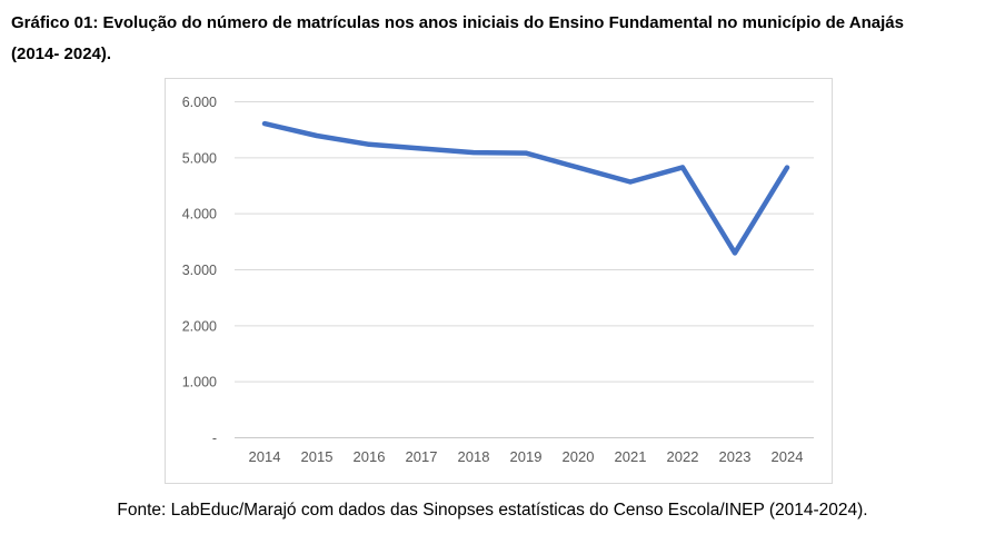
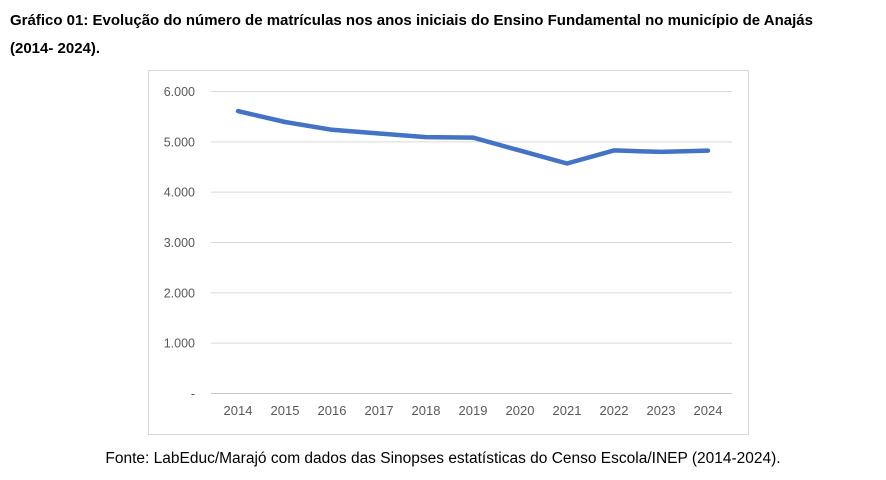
2023: 3300 -> 4800
